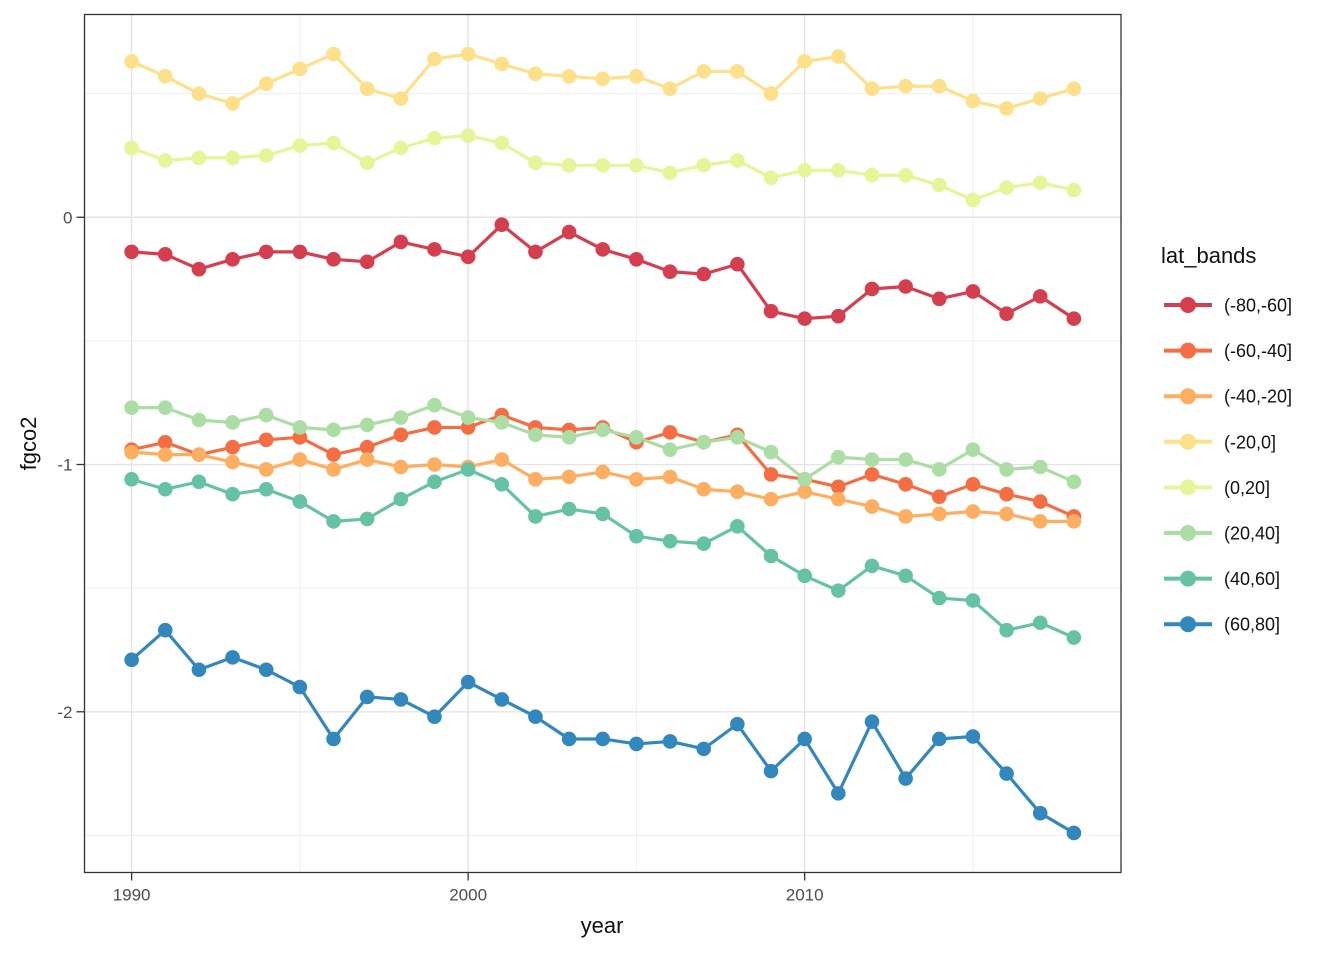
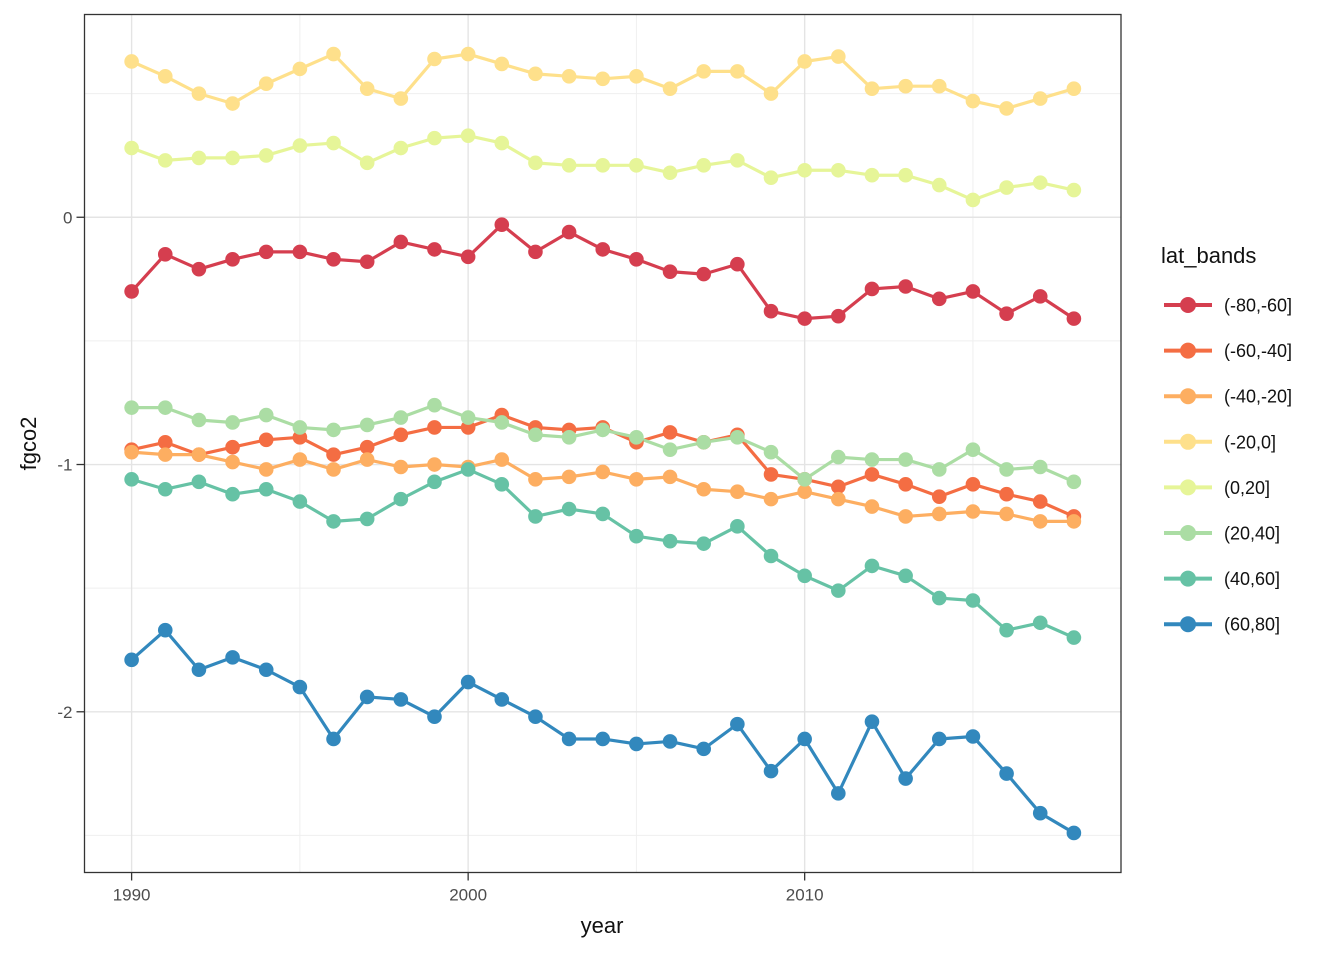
(-80,-60]/1990: -0.14 -> -0.30
